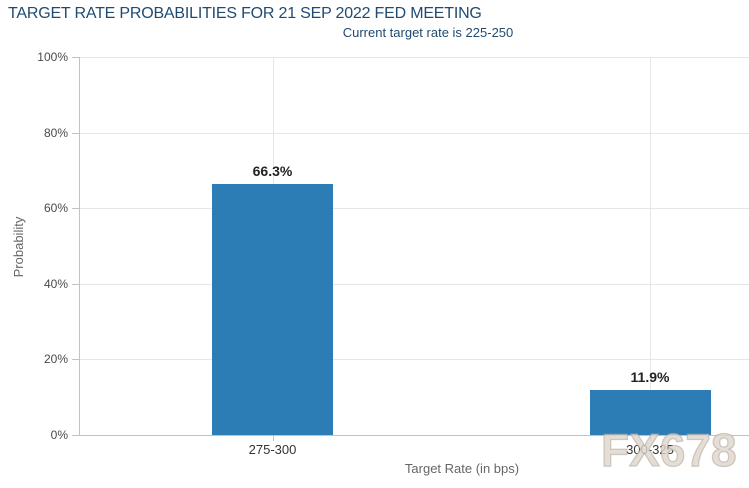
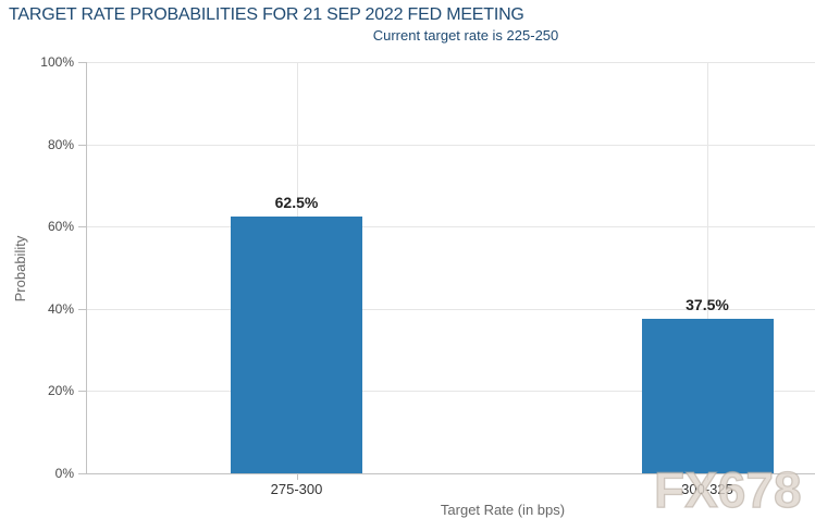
275-300: 66.3% -> 62.5%
300-325: 11.9% -> 37.5%
